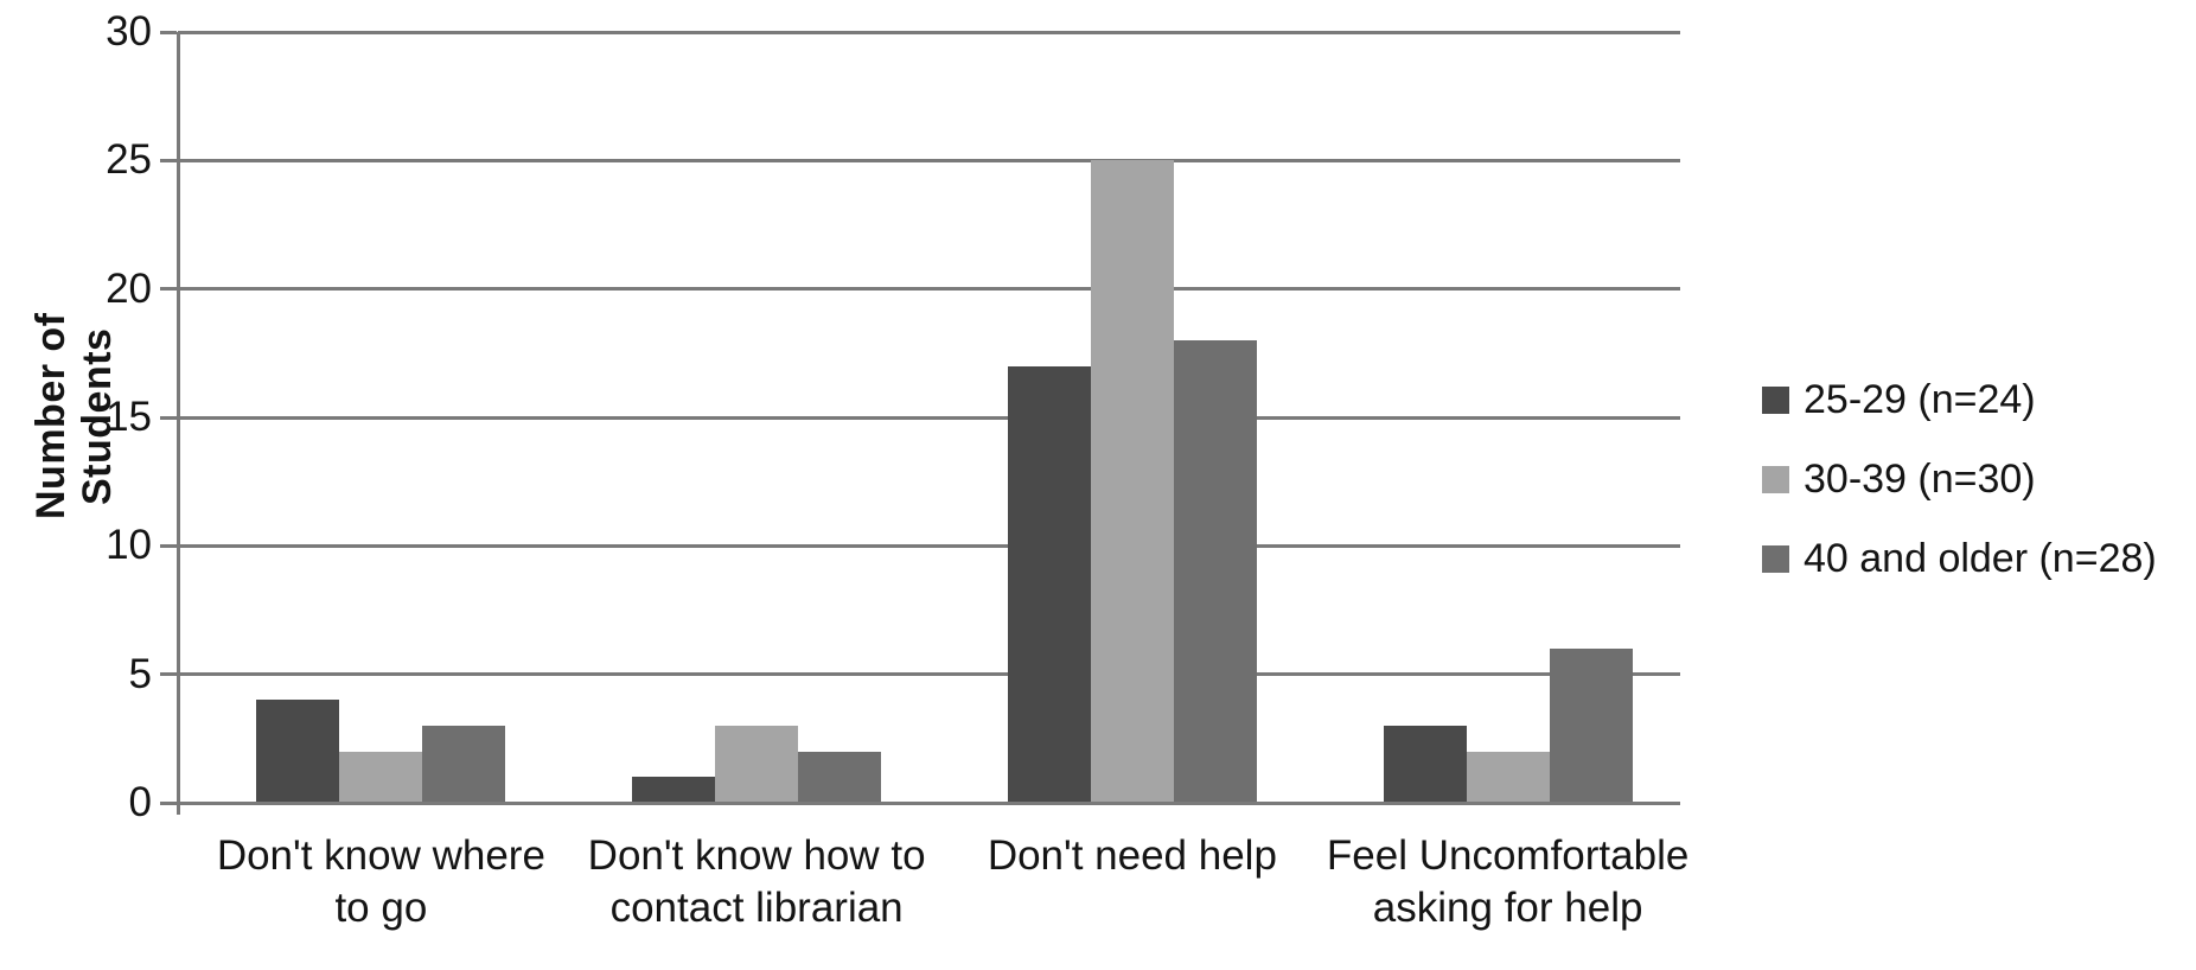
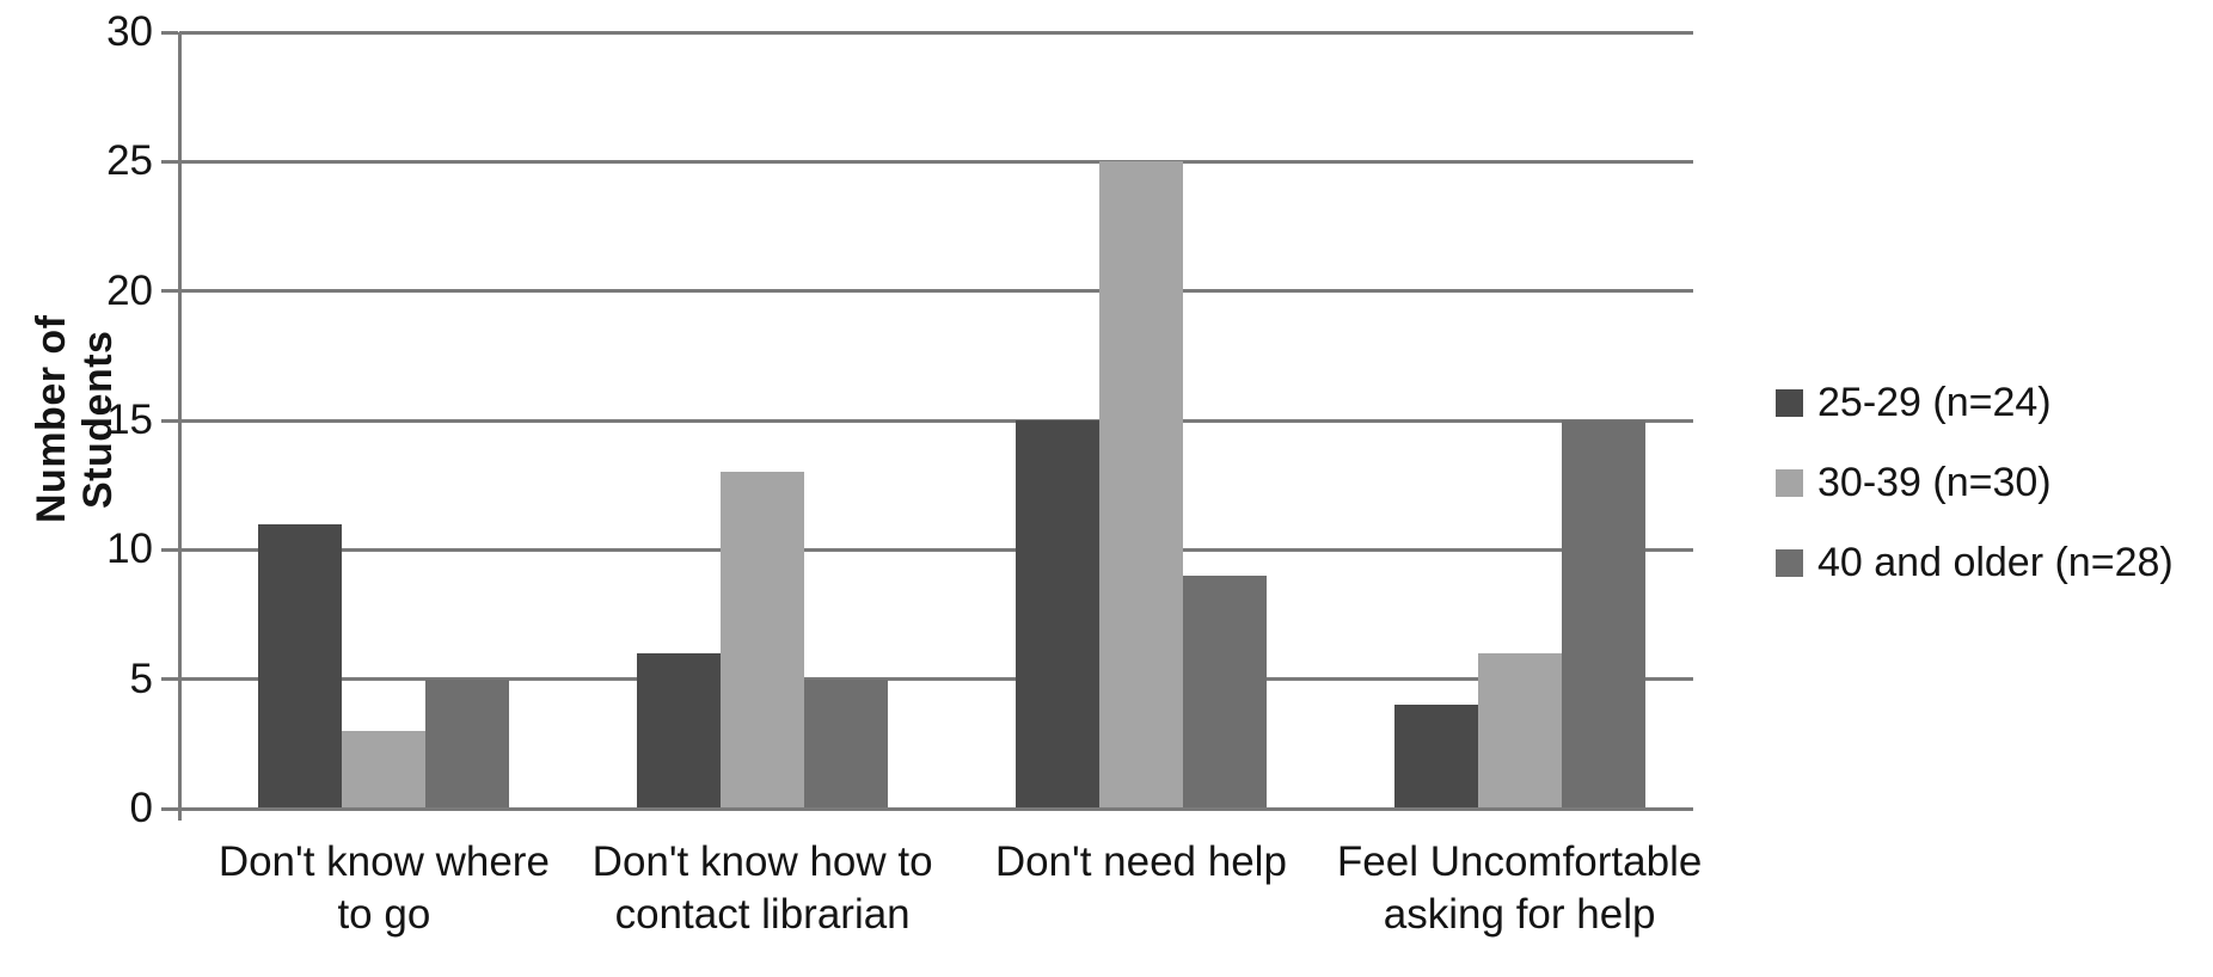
25-29 (n=24)/Don't know where to go: 4 -> 11
30-39 (n=30)/Don't know where to go: 2 -> 3
40 and older (n=28)/Don't know where to go: 3 -> 5
25-29 (n=24)/Don't know how to contact librarian: 1 -> 6
30-39 (n=30)/Don't know how to contact librarian: 3 -> 13
40 and older (n=28)/Don't know how to contact librarian: 2 -> 5
25-29 (n=24)/Don't need help: 17 -> 15
40 and older (n=28)/Don't need help: 18 -> 9
25-29 (n=24)/Feel Uncomfortable asking for help: 3 -> 4
30-39 (n=30)/Feel Uncomfortable asking for help: 2 -> 6
40 and older (n=28)/Feel Uncomfortable asking for help: 6 -> 15
